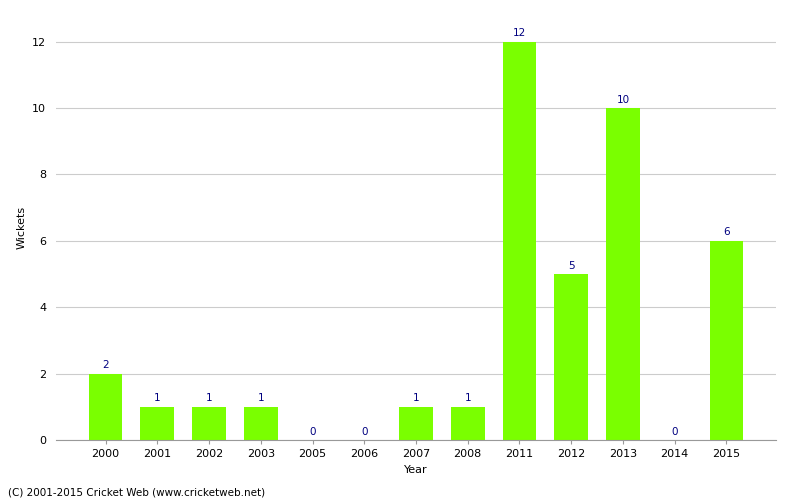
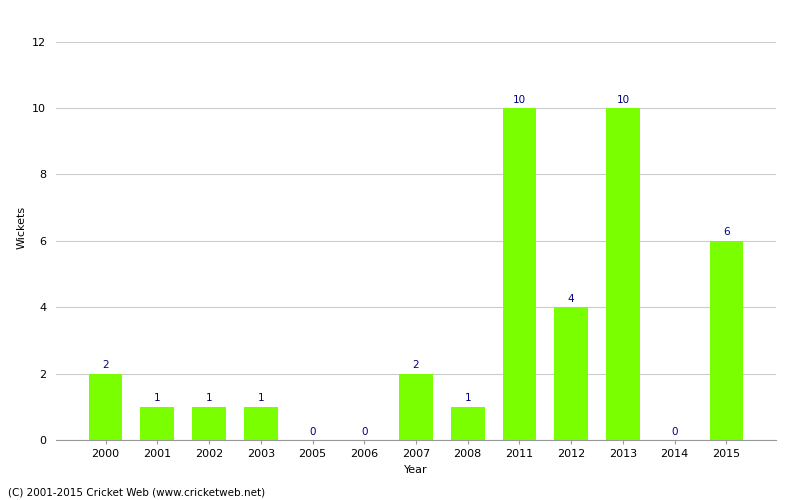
2007: 1 -> 2
2011: 12 -> 10
2012: 5 -> 4
